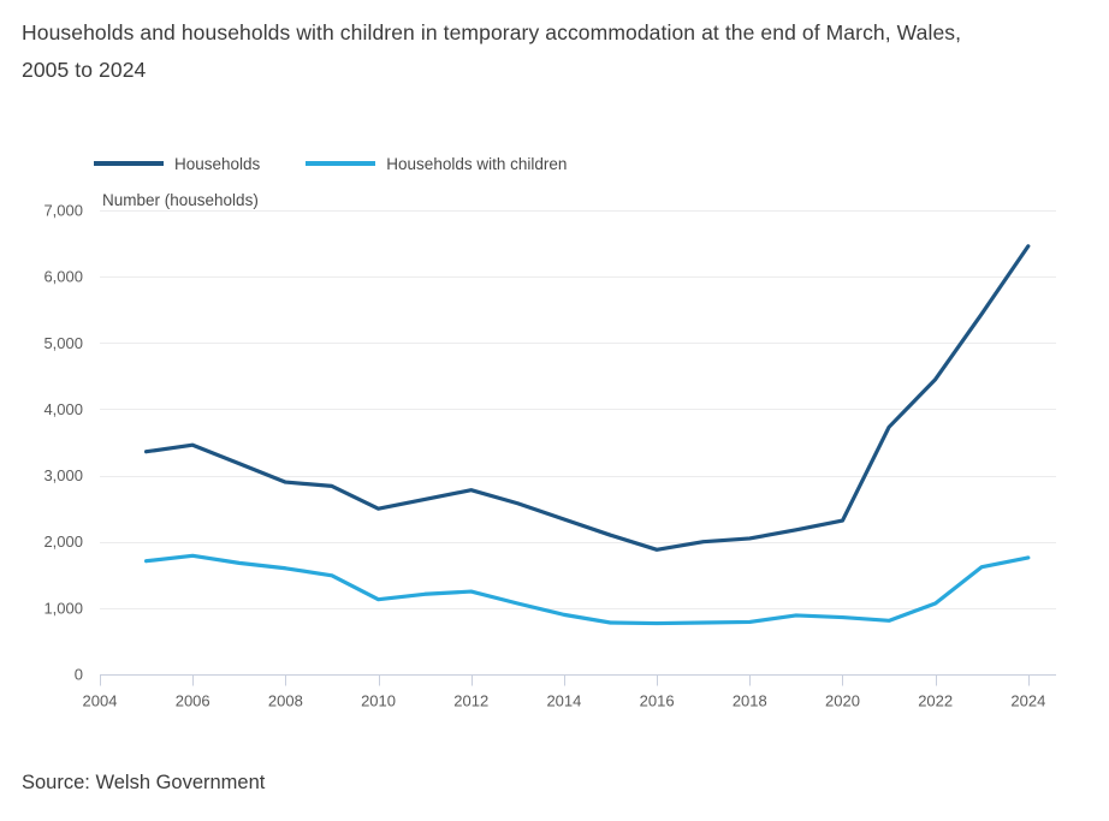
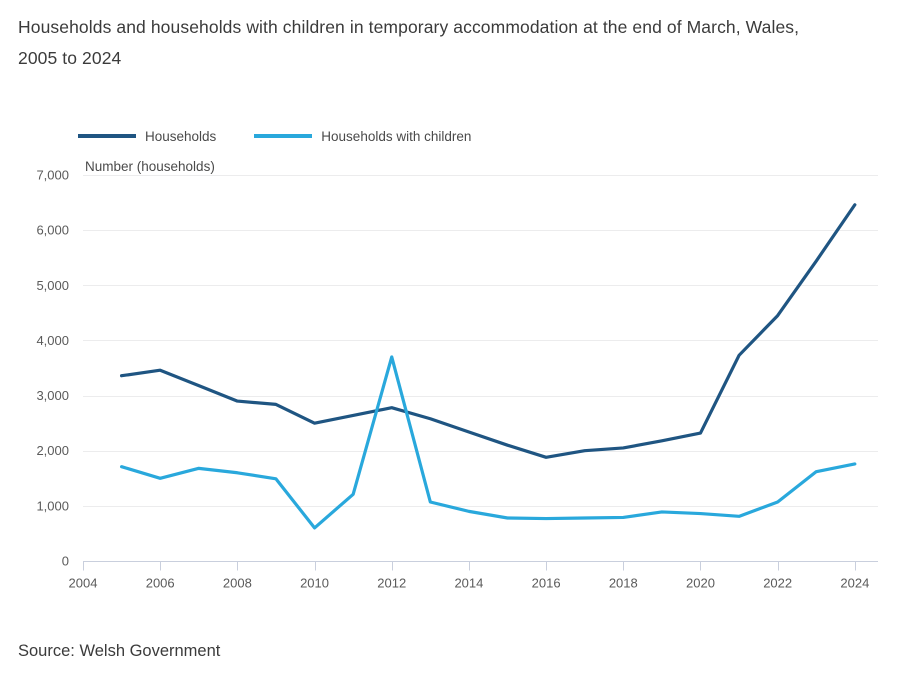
Households with children/2006: 1800 -> 1500
Households with children/2010: 1100 -> 600
Households with children/2012: 1200 -> 3700
